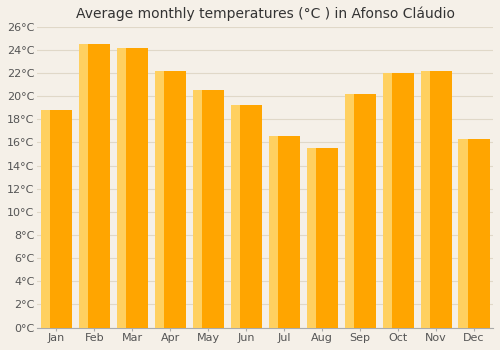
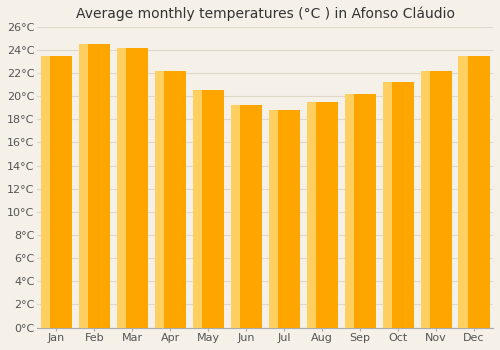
Jan: 18.8°C -> 23.5°C
Jul: 16.6°C -> 18.8°C
Aug: 15.5°C -> 19.5°C
Oct: 22.0°C -> 21.2°C
Dec: 16.3°C -> 23.5°C
